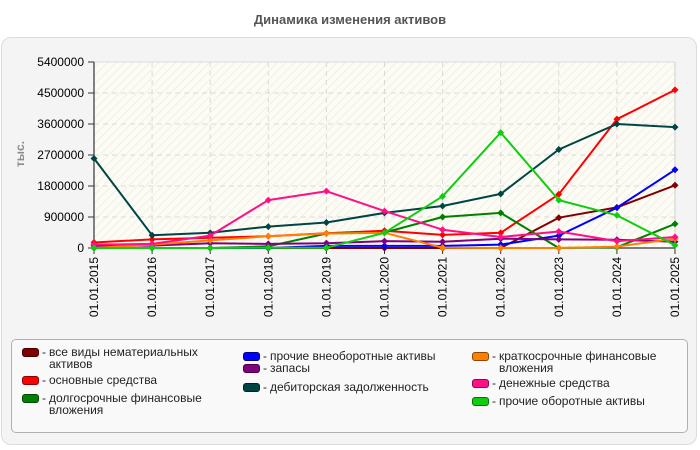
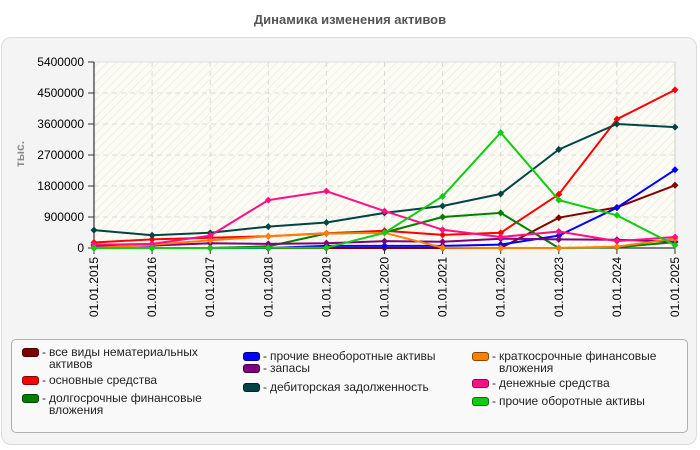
дебиторская задолженность/01.01.2015: 2600000 -> 500000
долгосрочные финансовые вложения/01.01.2025: 700000 -> 200000
